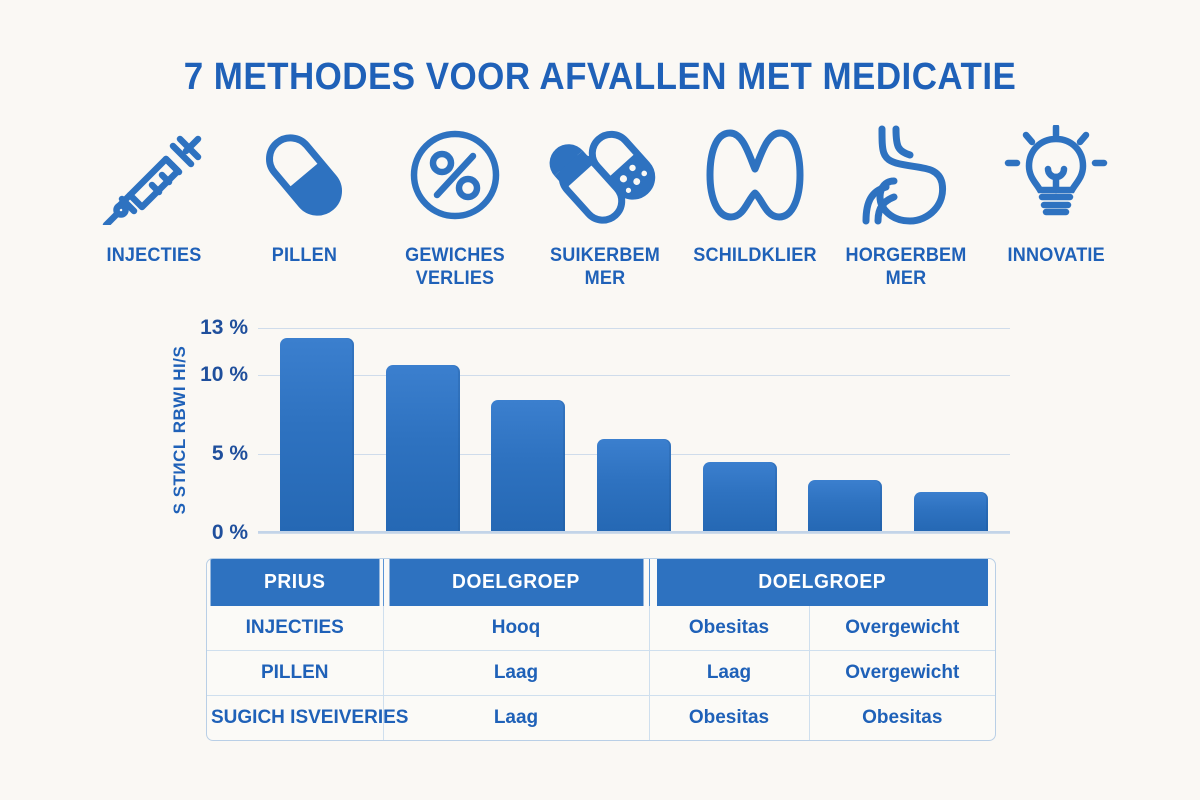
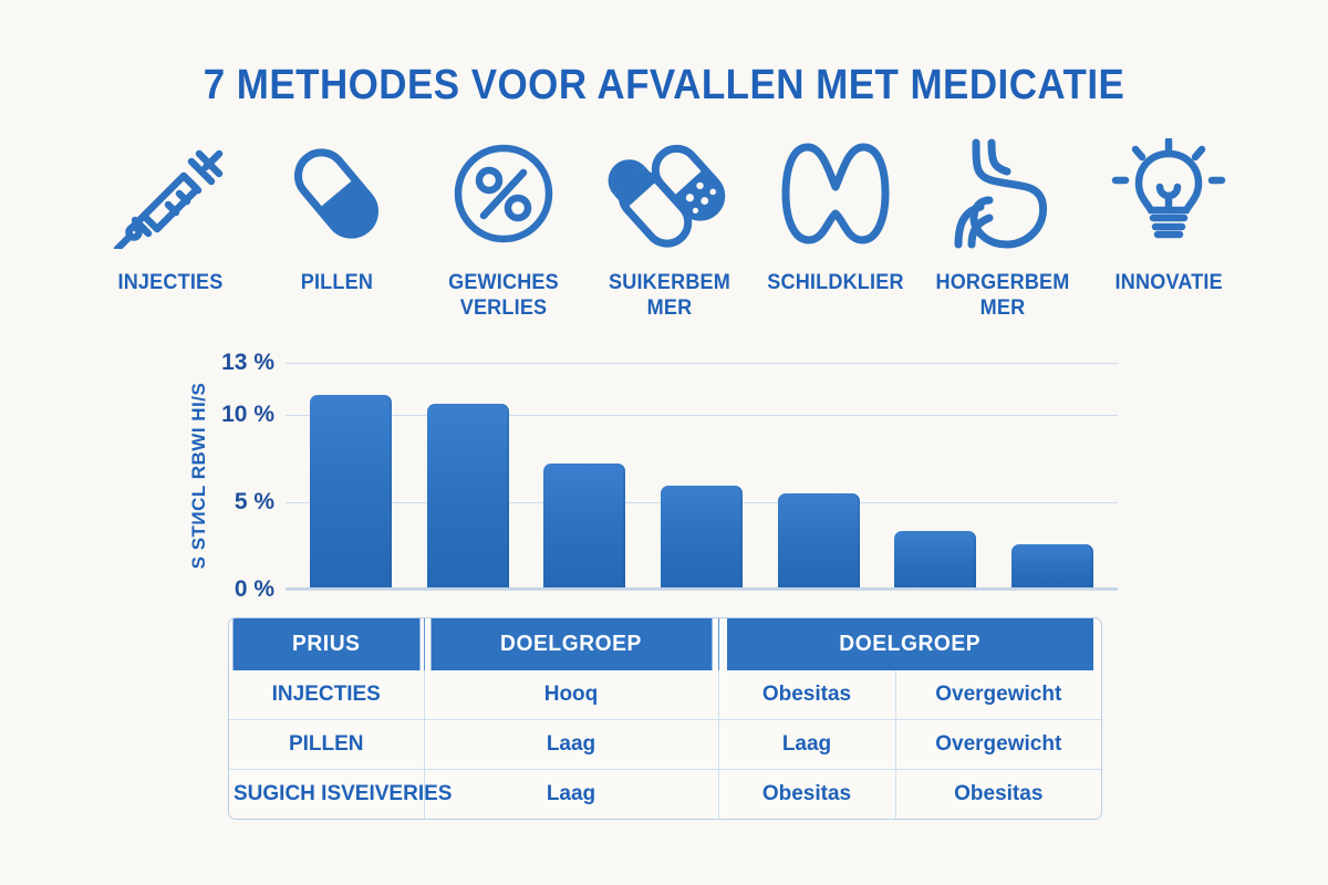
INJECTIES: 12.2% -> 11.0%
GEWICHES VERLIES: 8.3% -> 7.1%
SCHILDKLIER: 4.4% -> 5.4%
